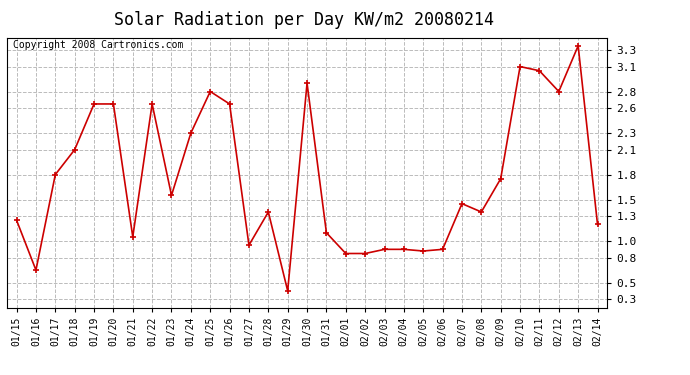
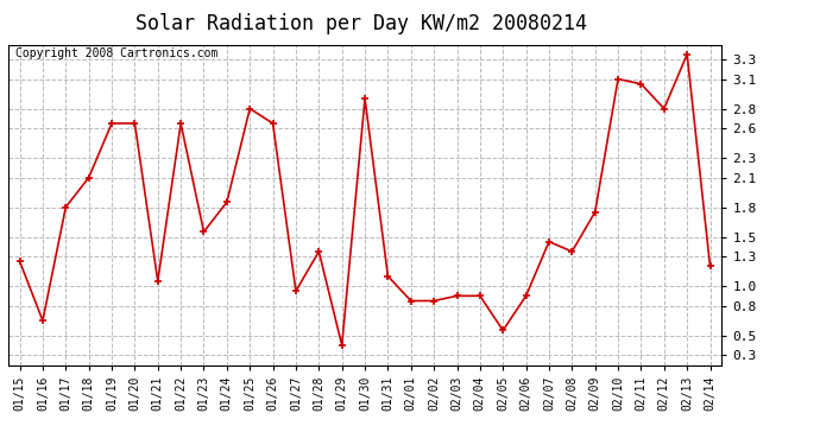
01/24: 2.30 -> 1.85
02/05: 0.88 -> 0.55
